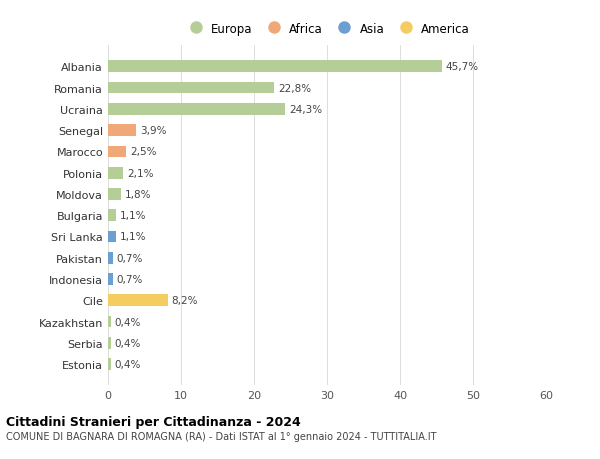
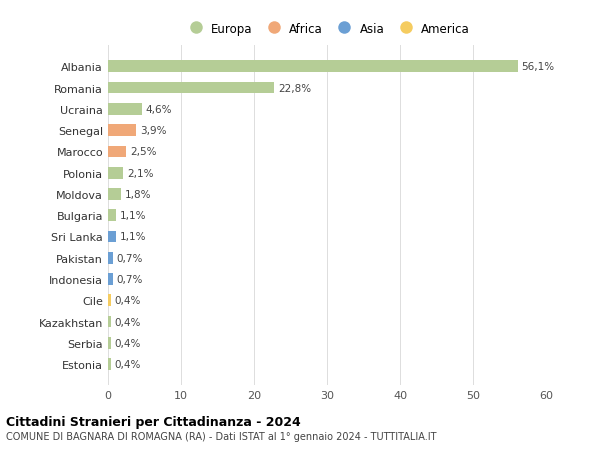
Albania: 45,7% -> 56,1%
Ucraina: 24,3% -> 4,6%
Cile: 8,2% -> 0,4%
